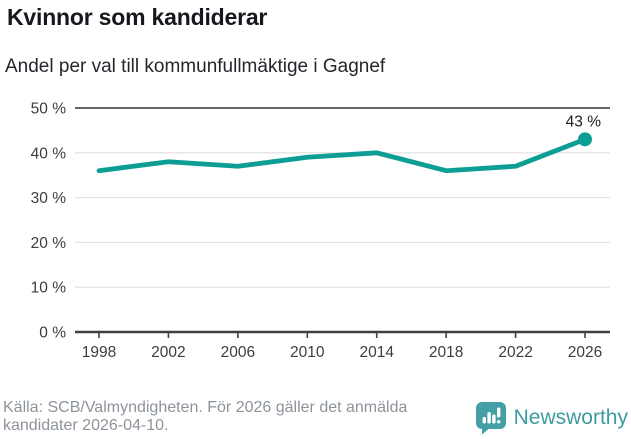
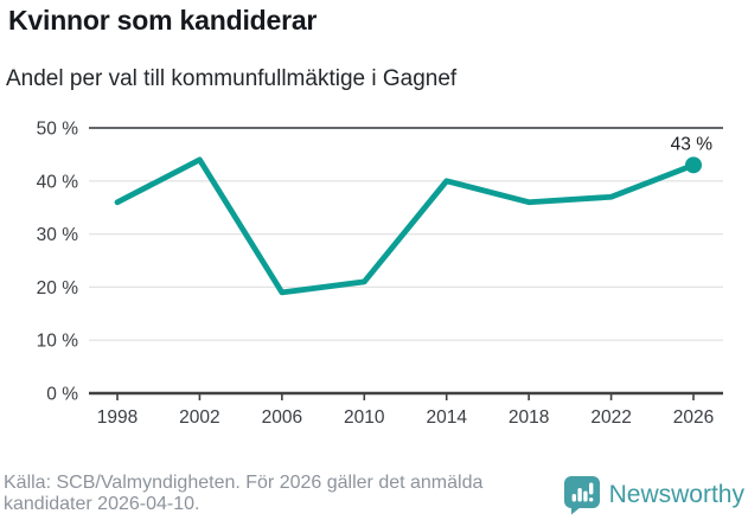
2002: 38% -> 44%
2006: 37% -> 19%
2010: 39% -> 21%
